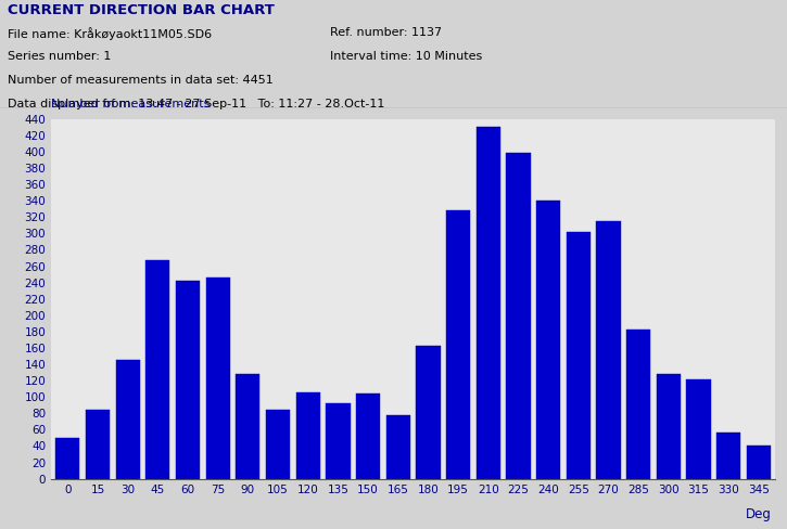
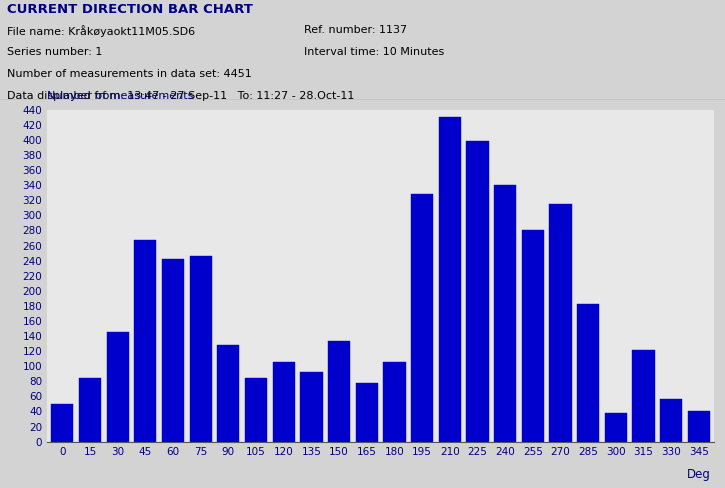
150: 104 -> 134
180: 163 -> 106
255: 302 -> 280
300: 128 -> 38
